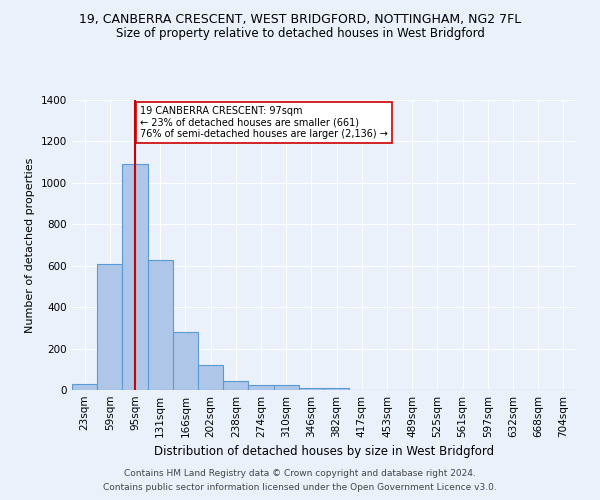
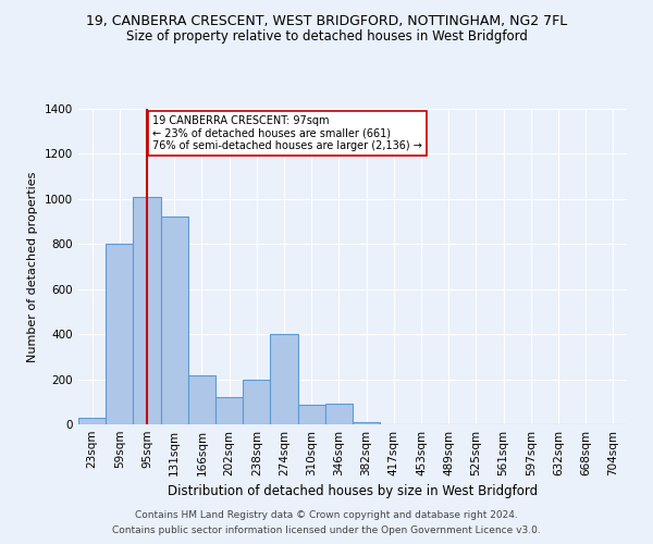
59sqm: 610 -> 800
95sqm: 1090 -> 1010
131sqm: 630 -> 920
166sqm: 280 -> 215
238sqm: 45 -> 200
274sqm: 22 -> 400
310sqm: 22 -> 85
346sqm: 12 -> 90
